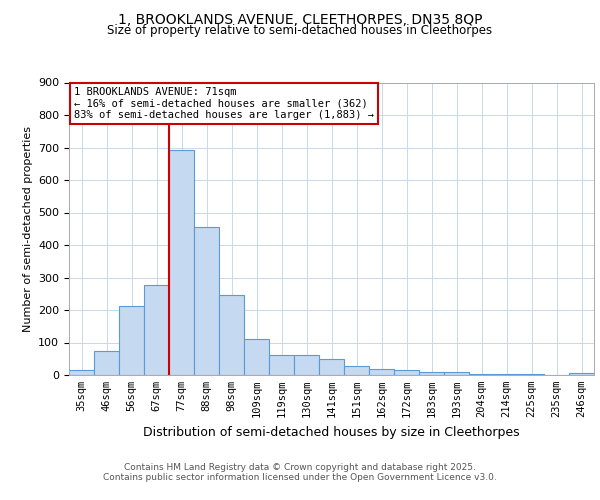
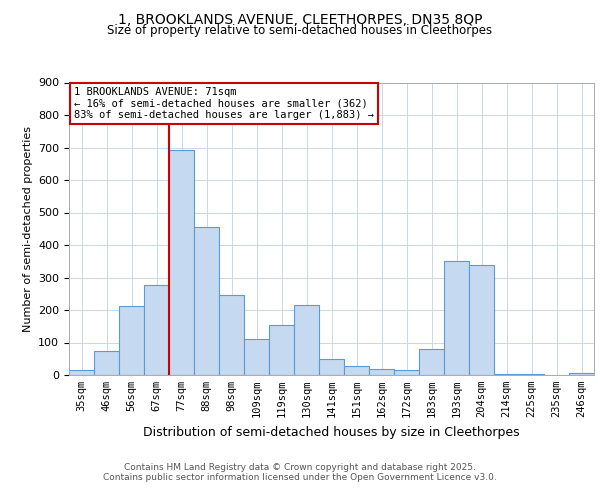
119sqm: 63 -> 155
130sqm: 63 -> 215
183sqm: 10 -> 80
193sqm: 8 -> 350
204sqm: 4 -> 340
